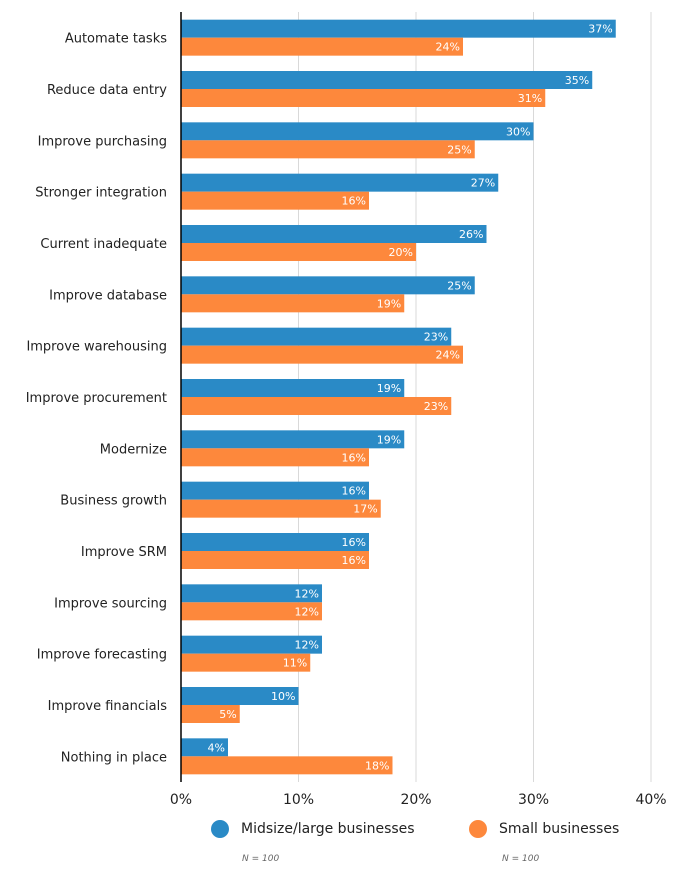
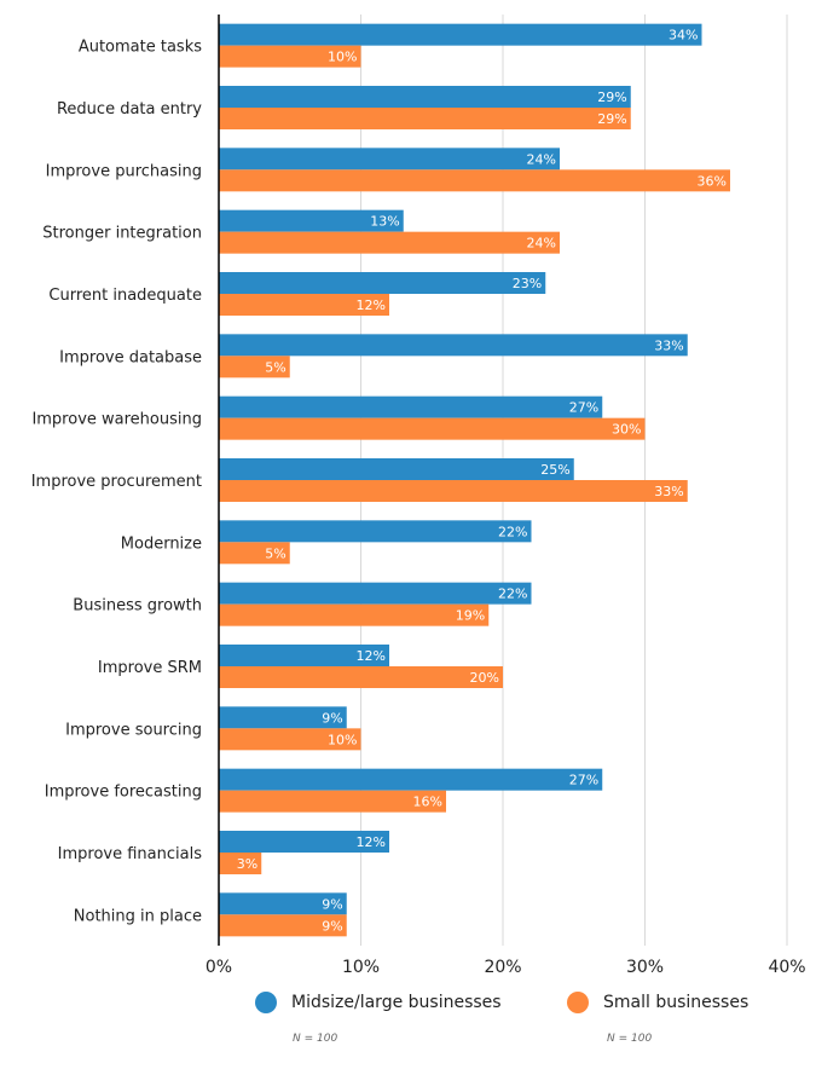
Midsize/large businesses/Automate tasks: 37% -> 34%
Small businesses/Automate tasks: 24% -> 10%
Midsize/large businesses/Reduce data entry: 35% -> 29%
Small businesses/Reduce data entry: 31% -> 29%
Midsize/large businesses/Improve purchasing: 30% -> 24%
Small businesses/Improve purchasing: 25% -> 36%
Midsize/large businesses/Stronger integration: 27% -> 13%
Small businesses/Stronger integration: 16% -> 24%
Midsize/large businesses/Current inadequate: 26% -> 23%
Small businesses/Current inadequate: 20% -> 12%
Midsize/large businesses/Improve database: 25% -> 33%
Small businesses/Improve database: 19% -> 5%
Midsize/large businesses/Improve warehousing: 23% -> 27%
Small businesses/Improve warehousing: 24% -> 30%
Midsize/large businesses/Improve procurement: 19% -> 25%
Small businesses/Improve procurement: 23% -> 33%
Midsize/large businesses/Modernize: 19% -> 22%
Small businesses/Modernize: 16% -> 5%
Midsize/large businesses/Business growth: 16% -> 22%
Small businesses/Business growth: 17% -> 19%
Midsize/large businesses/Improve SRM: 16% -> 12%
Small businesses/Improve SRM: 16% -> 20%
Midsize/large businesses/Improve sourcing: 12% -> 9%
Small businesses/Improve sourcing: 12% -> 10%
Midsize/large businesses/Improve forecasting: 12% -> 27%
Small businesses/Improve forecasting: 11% -> 16%
Midsize/large businesses/Improve financials: 10% -> 12%
Small businesses/Improve financials: 5% -> 3%
Midsize/large businesses/Nothing in place: 4% -> 9%
Small businesses/Nothing in place: 18% -> 9%
